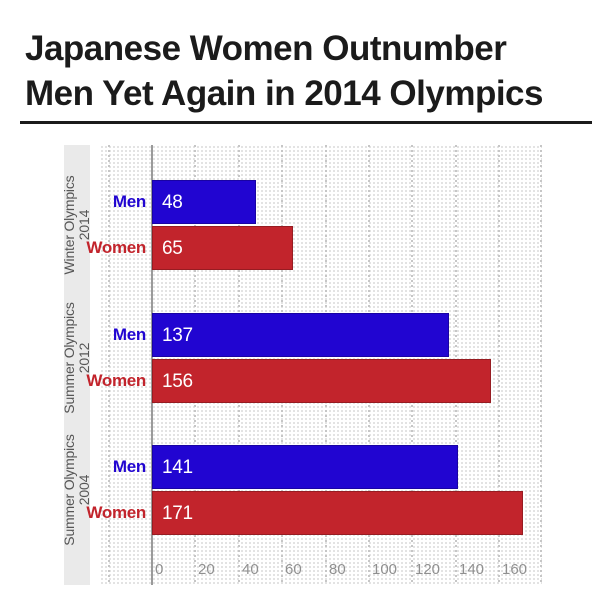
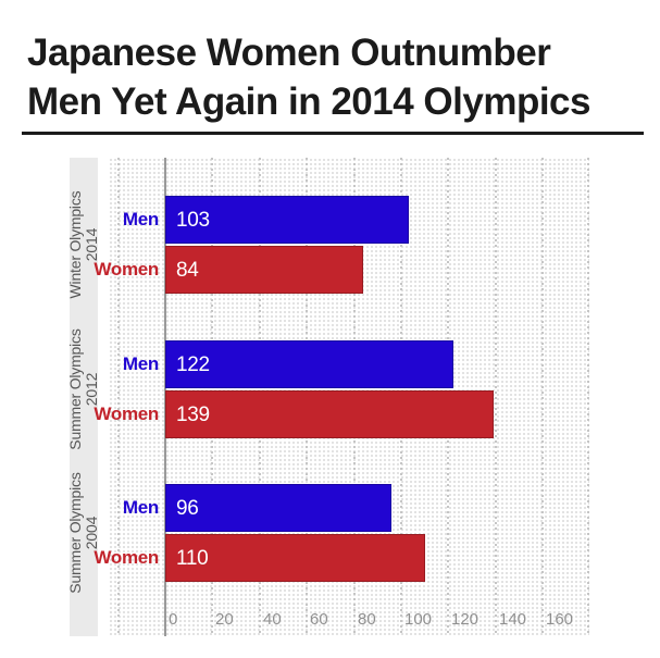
Men/Winter Olympics 2014: 48 -> 103
Women/Winter Olympics 2014: 65 -> 84
Men/Summer Olympics 2012: 137 -> 122
Women/Summer Olympics 2012: 156 -> 139
Men/Summer Olympics 2004: 141 -> 96
Women/Summer Olympics 2004: 171 -> 110
